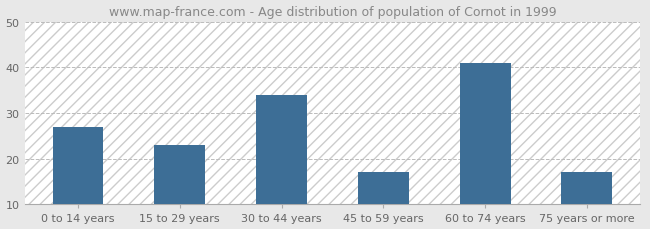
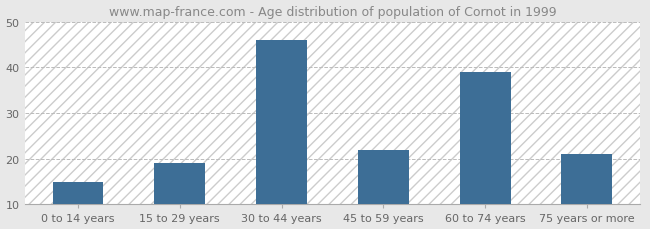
0 to 14 years: 27 -> 15
15 to 29 years: 23 -> 19
30 to 44 years: 34 -> 46
45 to 59 years: 17 -> 22
60 to 74 years: 41 -> 39
75 years or more: 17 -> 21
